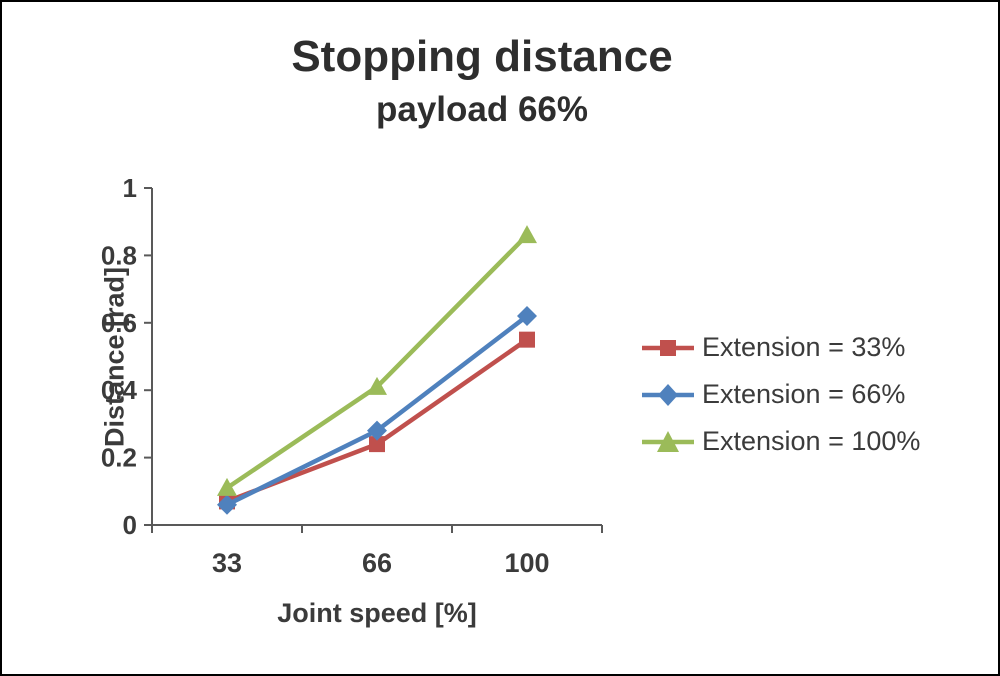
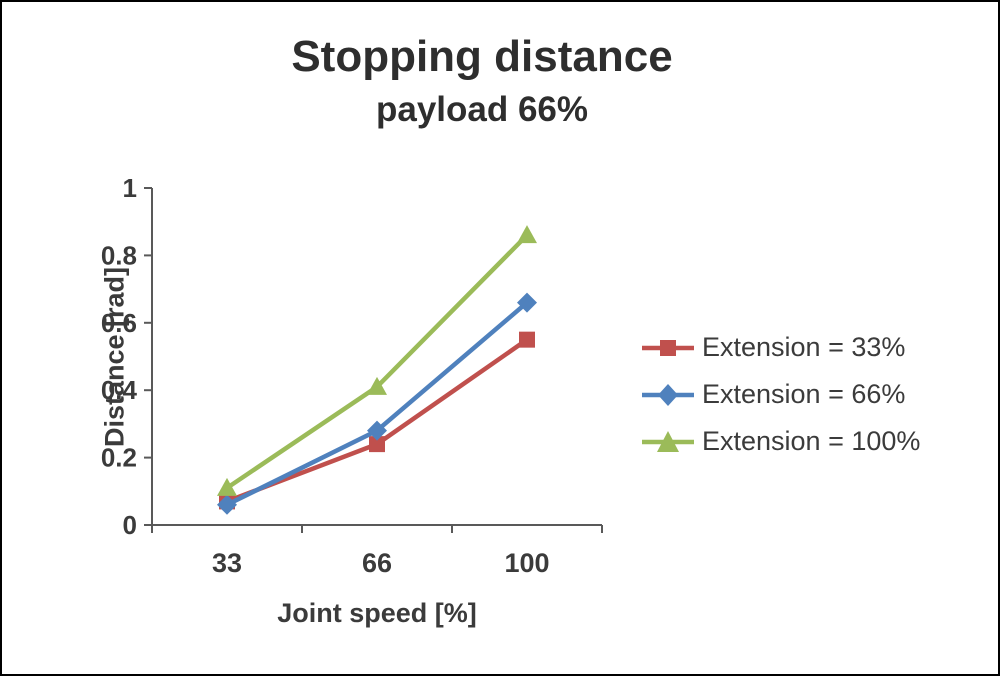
Extension = 66%/100: 0.62 -> 0.66
